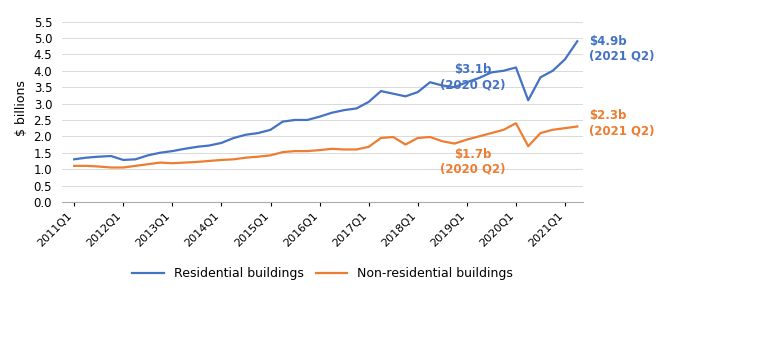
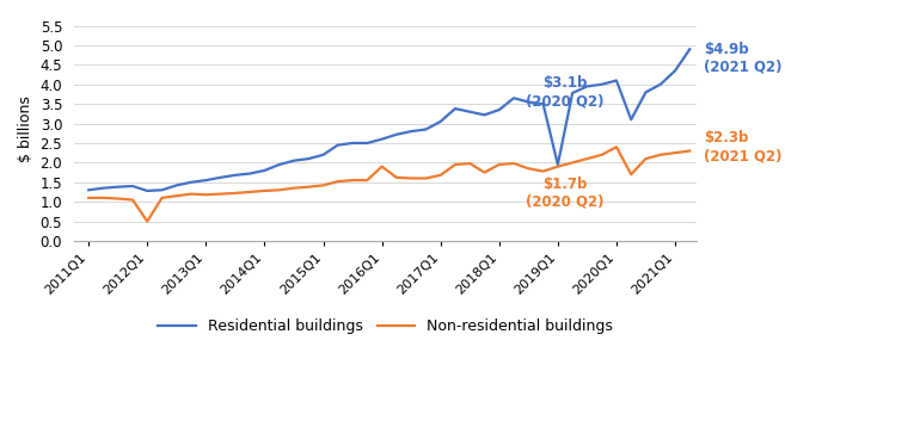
Non-residential buildings/2012Q1: 1.05 -> 0.50
Non-residential buildings/2016Q1: 1.58 -> 1.90
Residential buildings/2019Q1: 3.65 -> 1.95
